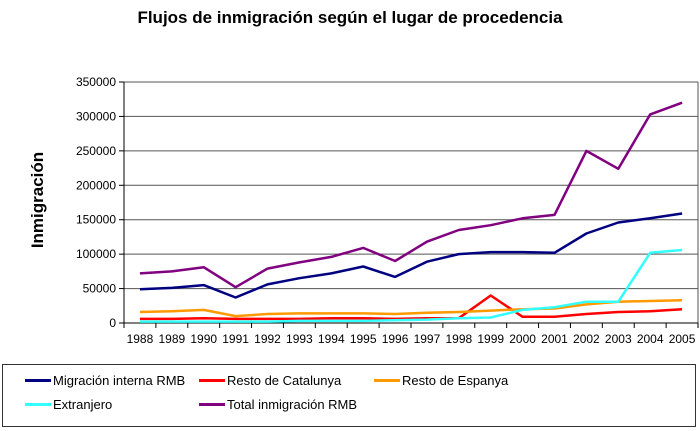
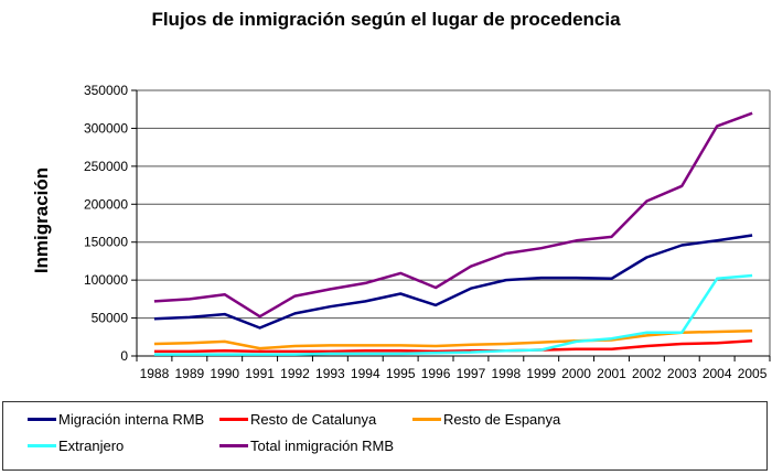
Resto de Catalunya/1999: 40000 -> 10000
Total inmigración RMB/2002: 250000 -> 200000
